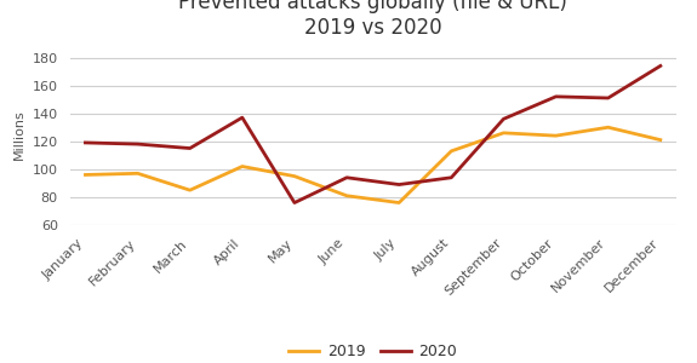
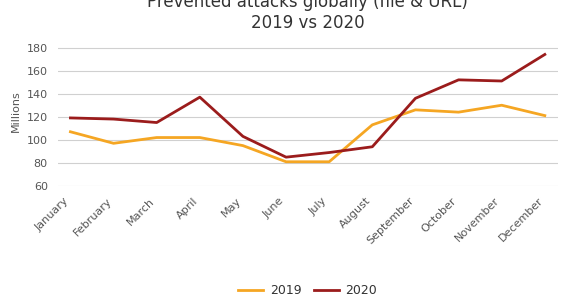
2019/January: 96 -> 107
2019/March: 85 -> 102
2020/May: 76 -> 103
2020/June: 94 -> 85
2019/July: 76 -> 81
